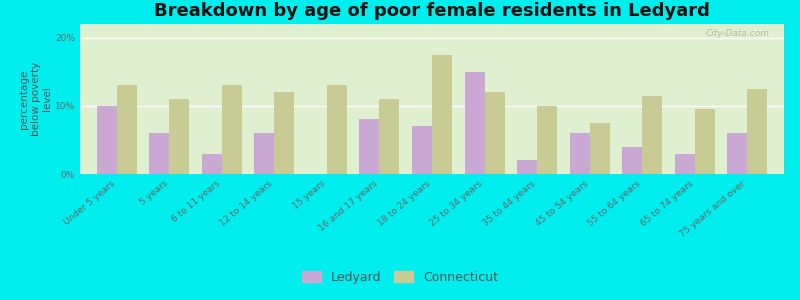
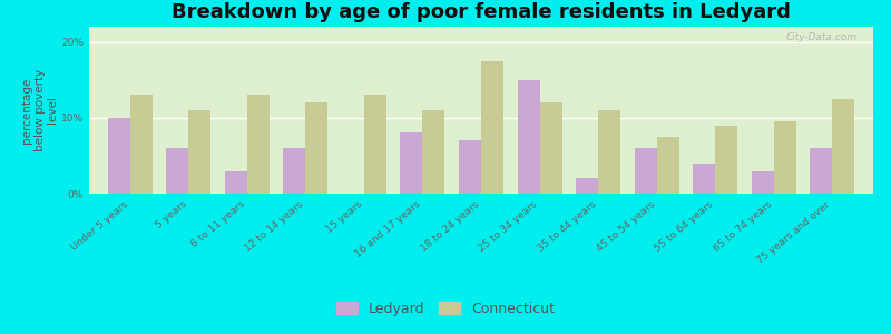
Connecticut/35 to 44 years: 10.0% -> 11.0%
Connecticut/55 to 64 years: 11.4% -> 9.0%
